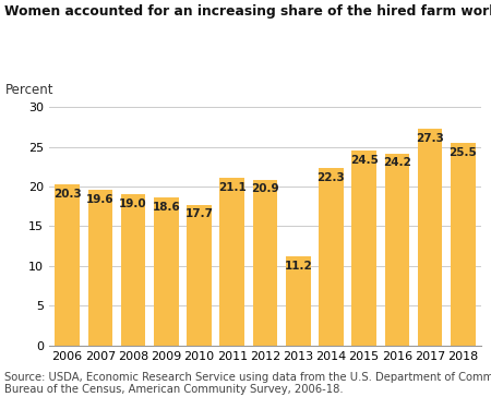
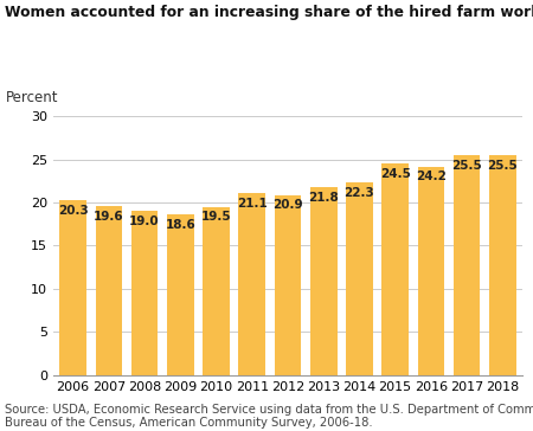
2010: 17.7 -> 19.5
2013: 11.2 -> 21.8
2017: 27.3 -> 25.5
